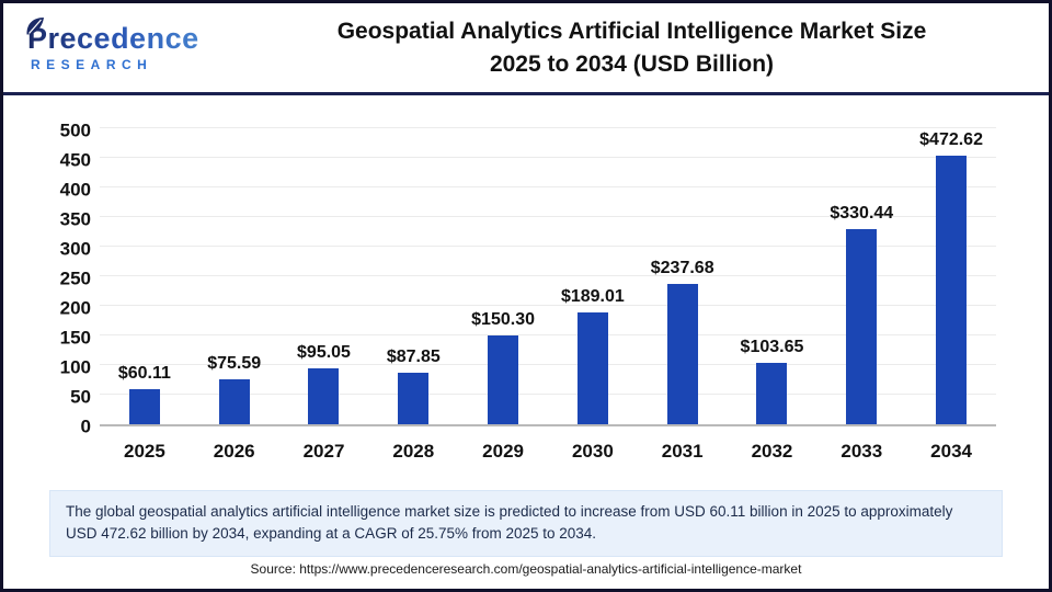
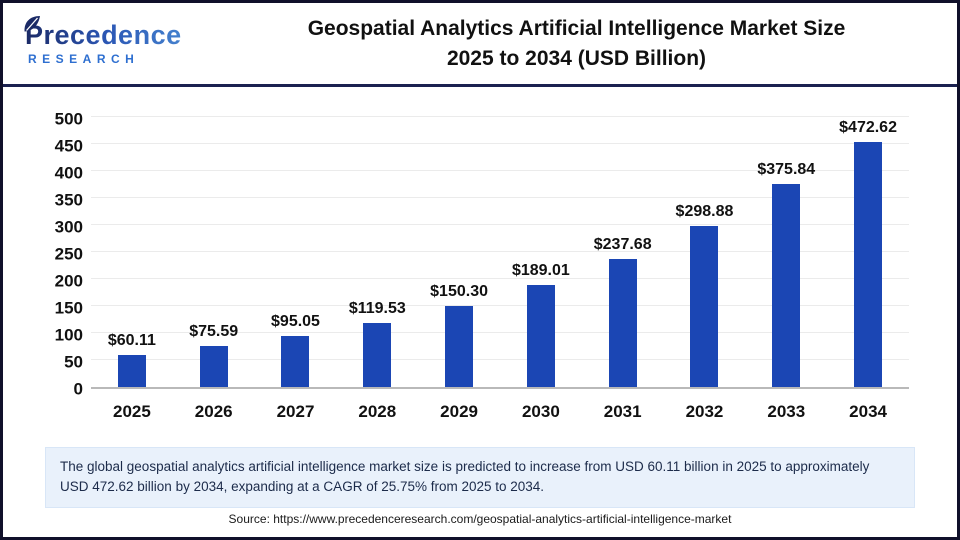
2028: $87.85 -> $119.53
2032: $103.65 -> $298.88
2033: $330.44 -> $375.84
